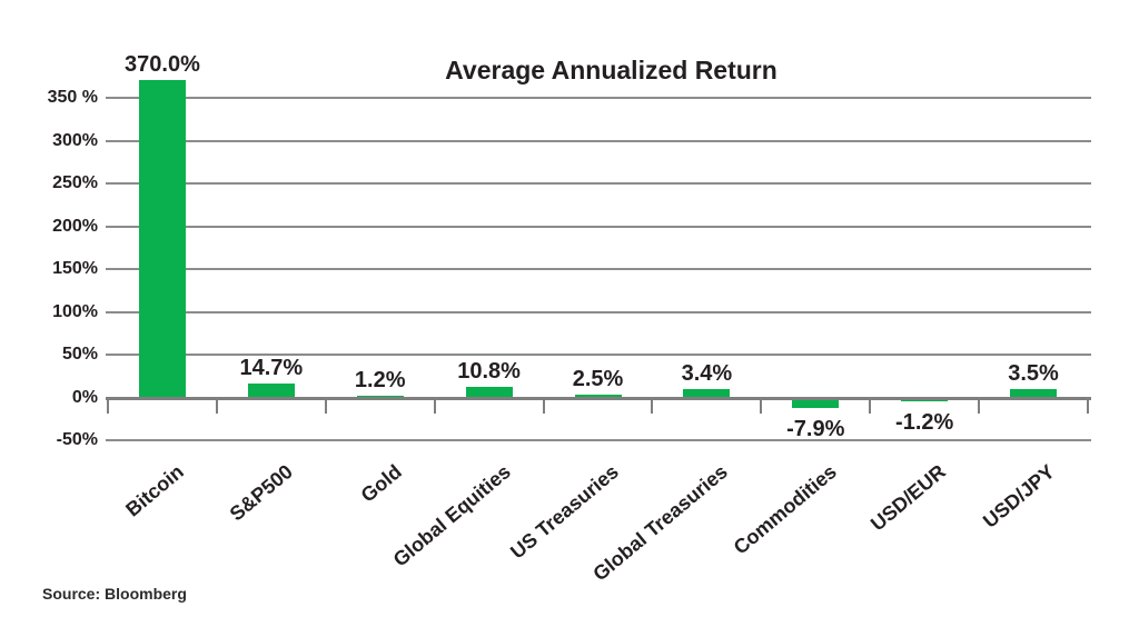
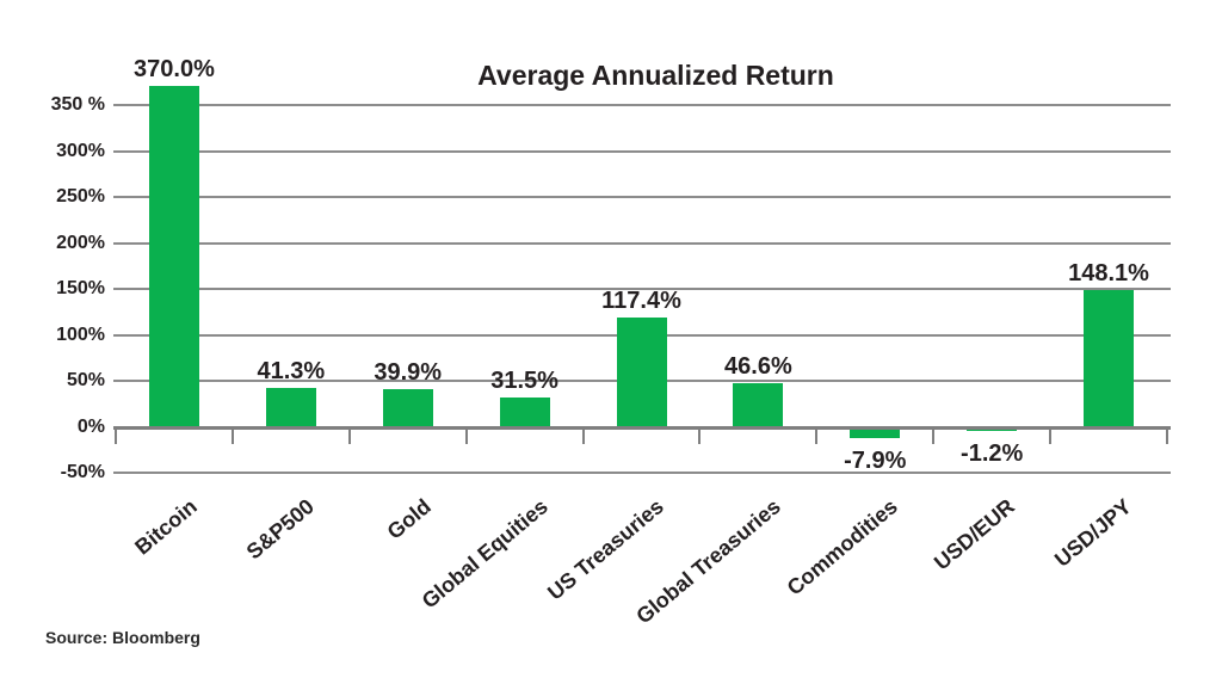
S&P500: 14.7% -> 41.3%
Gold: 1.2% -> 39.9%
Global Equities: 10.8% -> 31.5%
US Treasuries: 2.5% -> 117.4%
Global Treasuries: 3.4% -> 46.6%
USD/JPY: 3.5% -> 148.1%
